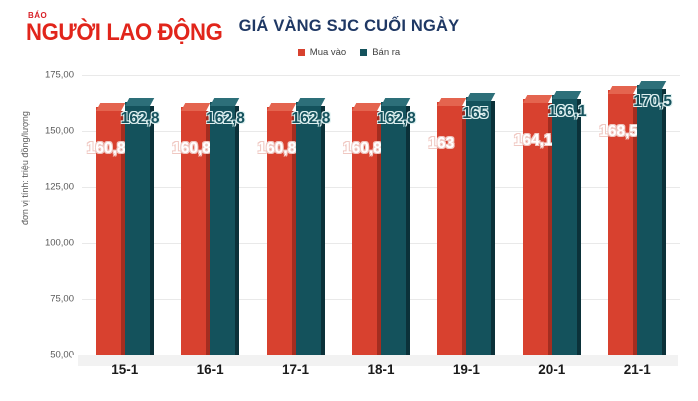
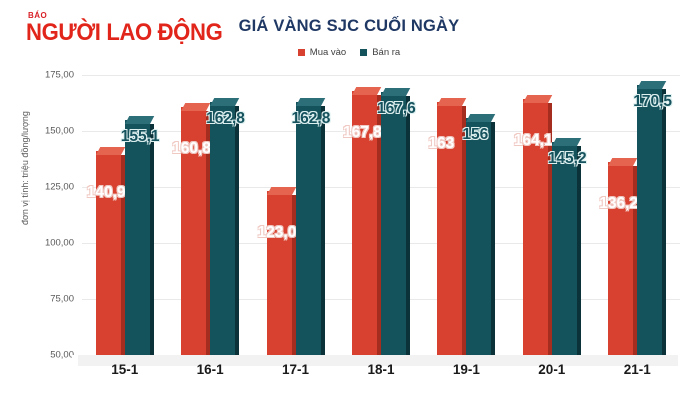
Mua vào/15-1: 160,8 -> 140,9
Bán ra/15-1: 162,8 -> 155,1
Mua vào/17-1: 160,8 -> 123,0
Mua vào/18-1: 160,8 -> 167,8
Bán ra/18-1: 162,8 -> 167,6
Bán ra/19-1: 165 -> 156
Bán ra/20-1: 166,1 -> 145,2
Mua vào/21-1: 168,5 -> 136,2
